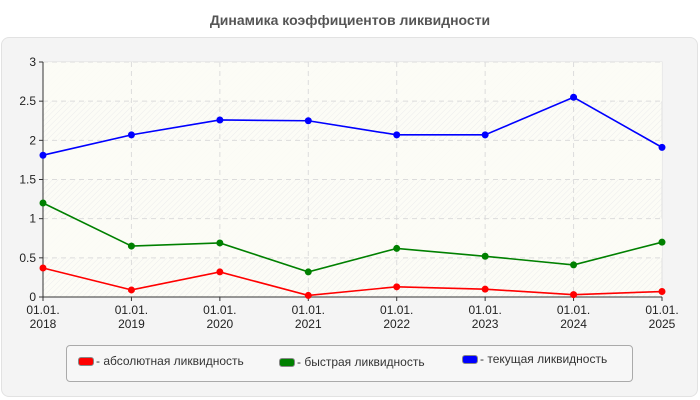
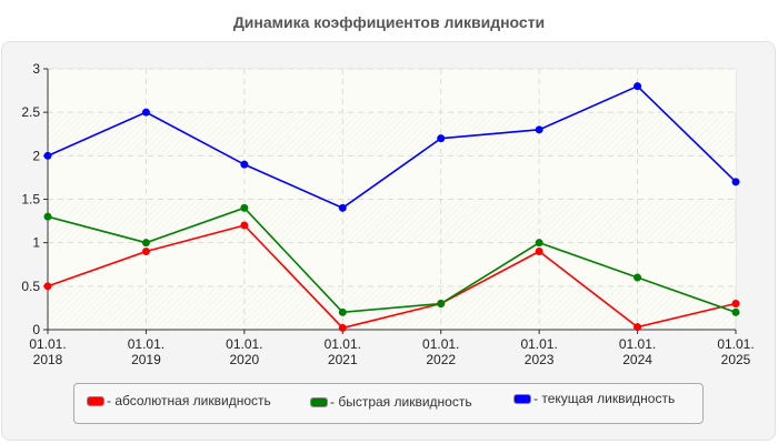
- абсолютная ликвидность/01.01.2018: 0.4 -> 0.5
- быстрая ликвидность/01.01.2018: 1.2 -> 1.3
- текущая ликвидность/01.01.2018: 1.8 -> 2.0
- абсолютная ликвидность/01.01.2019: 0.1 -> 0.9
- быстрая ликвидность/01.01.2019: 0.7 -> 1.0
- текущая ликвидность/01.01.2019: 2.1 -> 2.5
- абсолютная ликвидность/01.01.2020: 0.3 -> 1.2
- быстрая ликвидность/01.01.2020: 0.7 -> 1.4
- текущая ликвидность/01.01.2020: 2.3 -> 1.9
- быстрая ликвидность/01.01.2021: 0.3 -> 0.2
- текущая ликвидность/01.01.2021: 2.2 -> 1.4
- абсолютная ликвидность/01.01.2022: 0.1 -> 0.3
- быстрая ликвидность/01.01.2022: 0.6 -> 0.3
- текущая ликвидность/01.01.2022: 2.1 -> 2.2
- абсолютная ликвидность/01.01.2023: 0.1 -> 0.9
- быстрая ликвидность/01.01.2023: 0.5 -> 1.0
- текущая ликвидность/01.01.2023: 2.1 -> 2.3
- быстрая ликвидность/01.01.2024: 0.4 -> 0.6
- текущая ликвидность/01.01.2024: 2.5 -> 2.8
- абсолютная ликвидность/01.01.2025: 0.1 -> 0.3
- быстрая ликвидность/01.01.2025: 0.7 -> 0.2
- текущая ликвидность/01.01.2025: 1.9 -> 1.7
